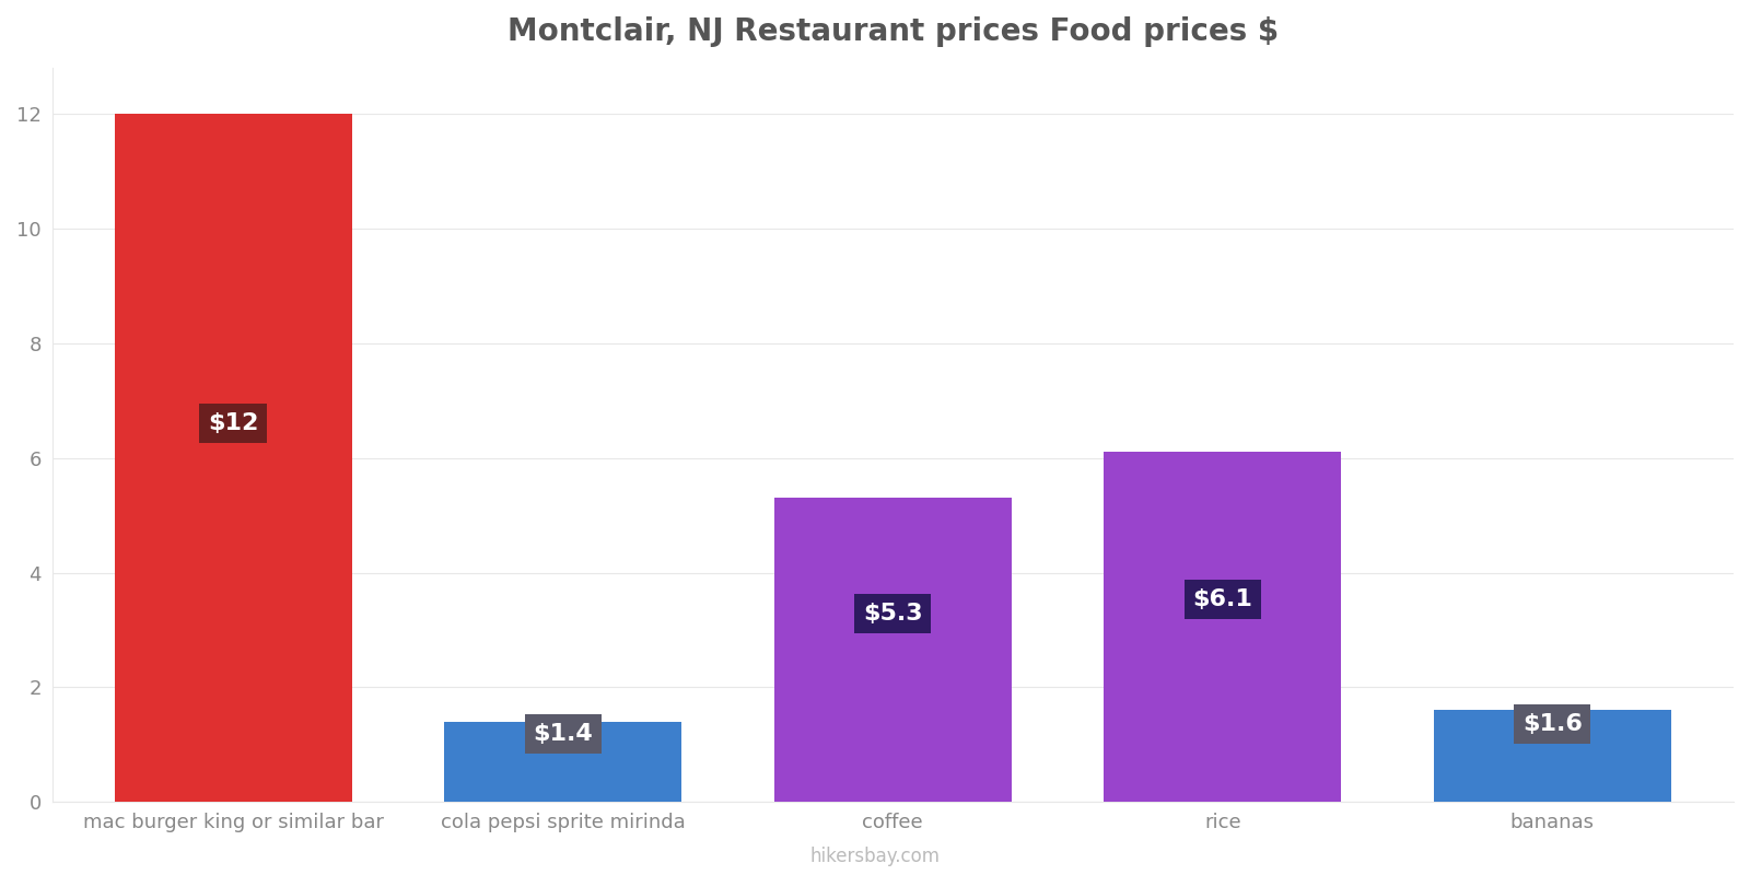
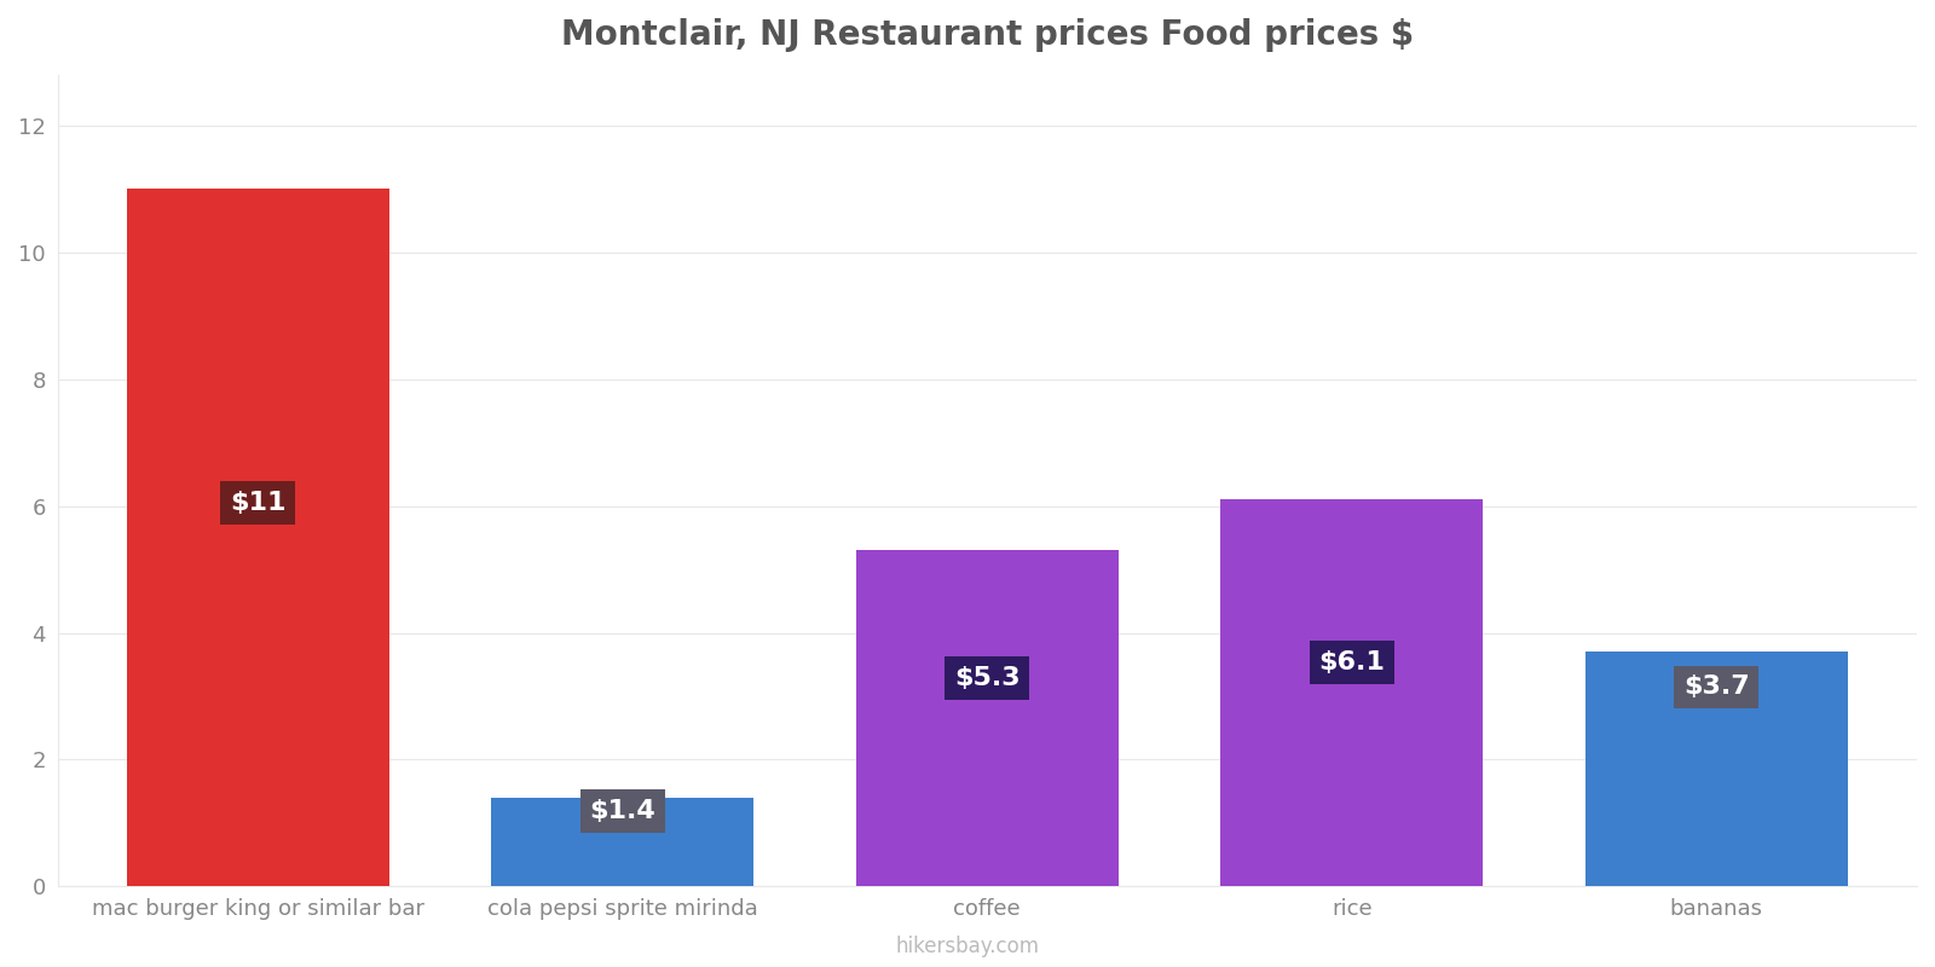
mac burger king or similar bar: $12 -> $11
bananas: $1.6 -> $3.7
